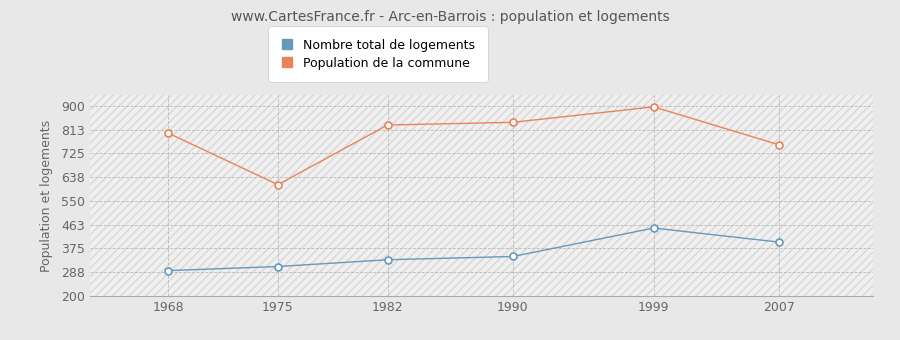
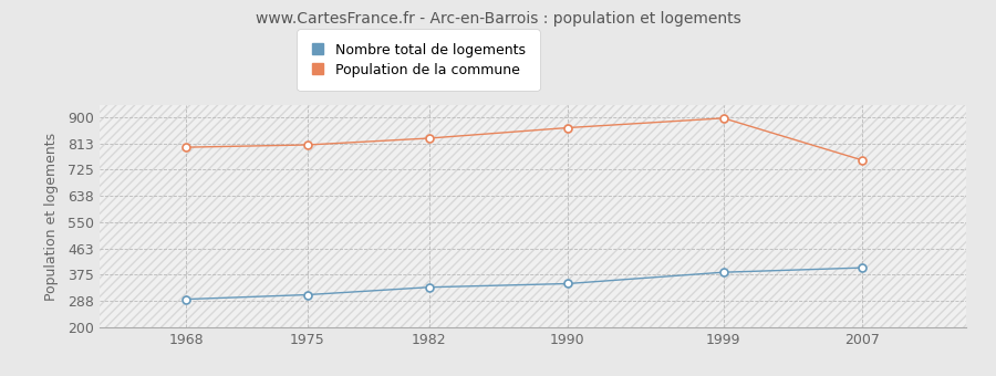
Population de la commune/1975: 610 -> 808
Population de la commune/1990: 840 -> 865
Nombre total de logements/1999: 450 -> 383
